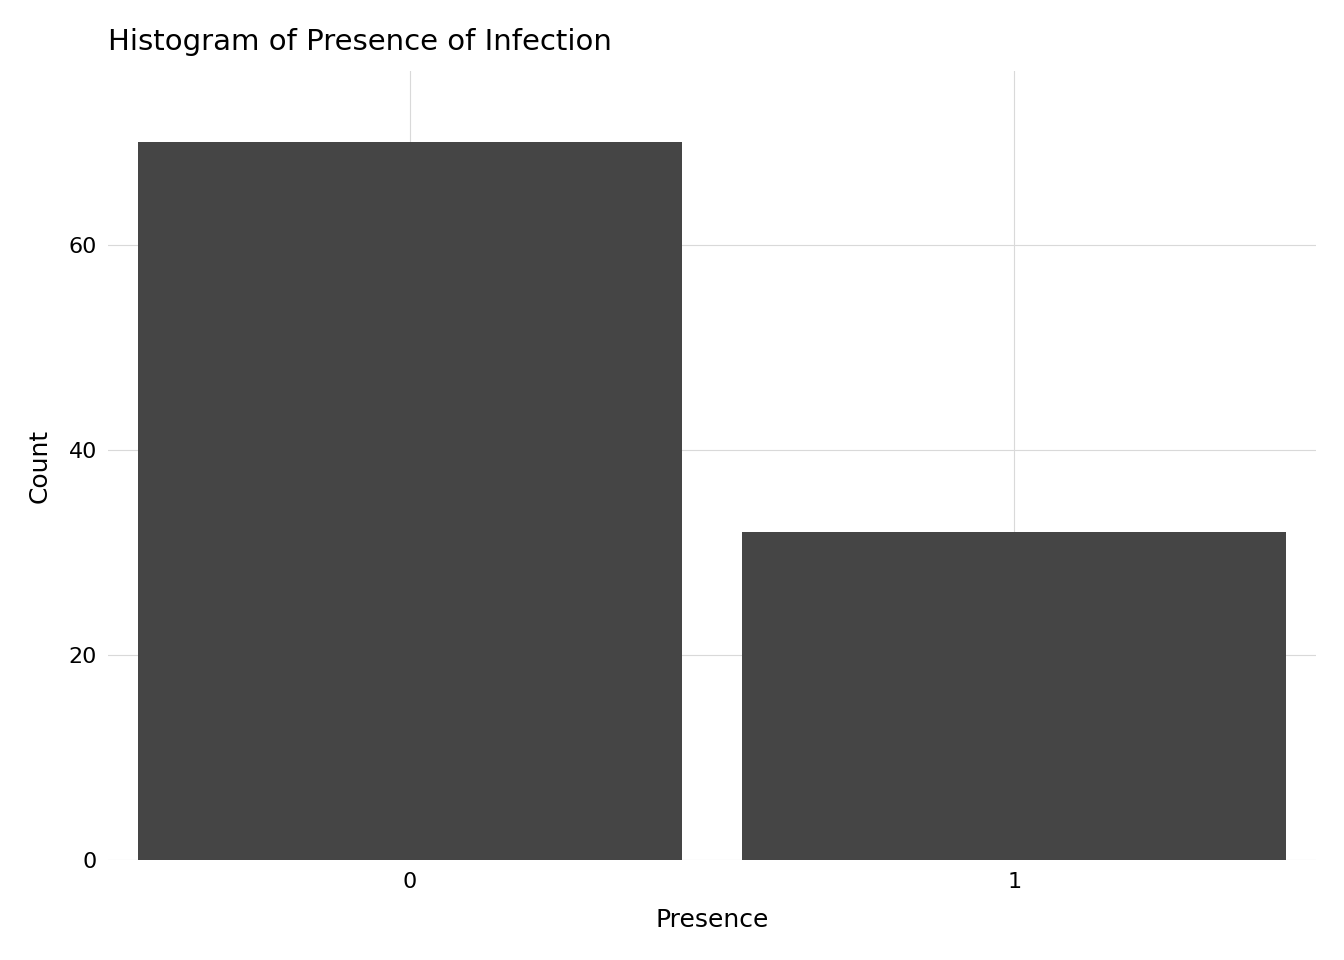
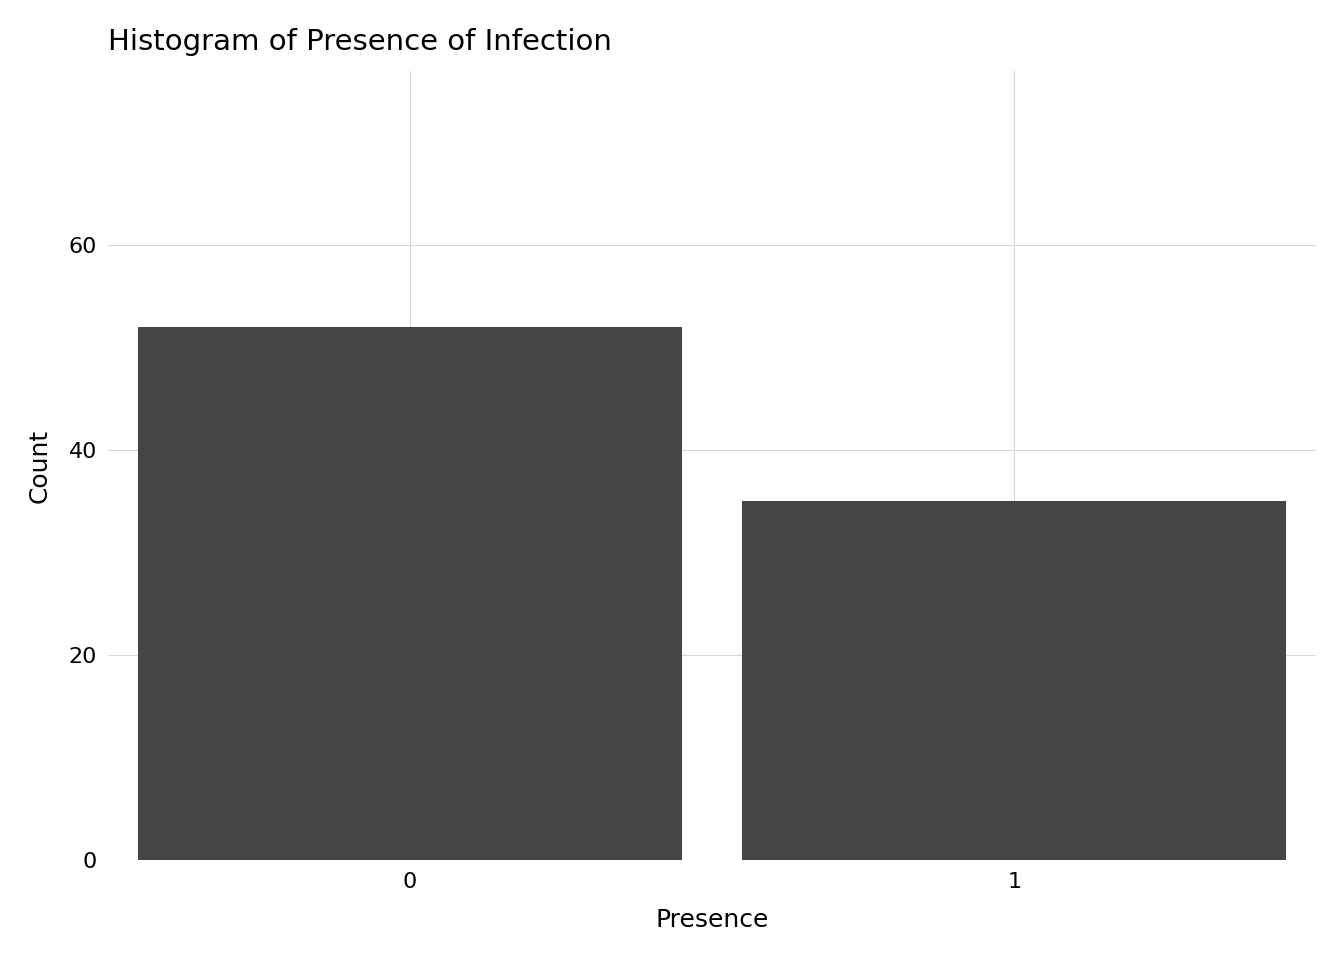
0: 70 -> 52
1: 32 -> 35
